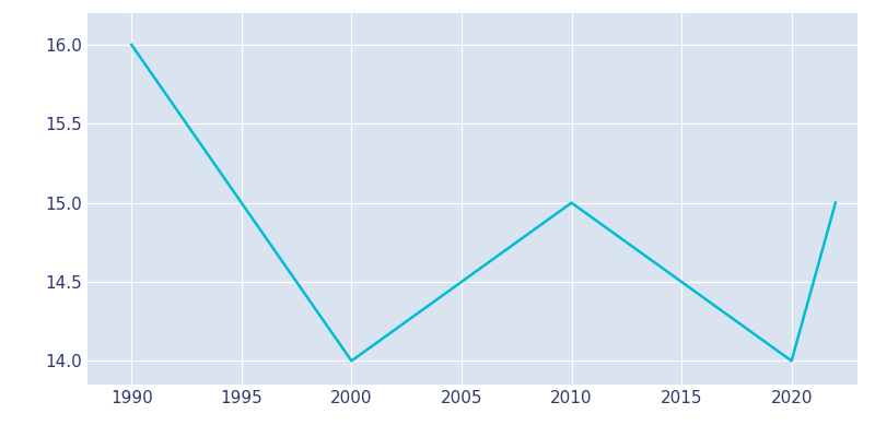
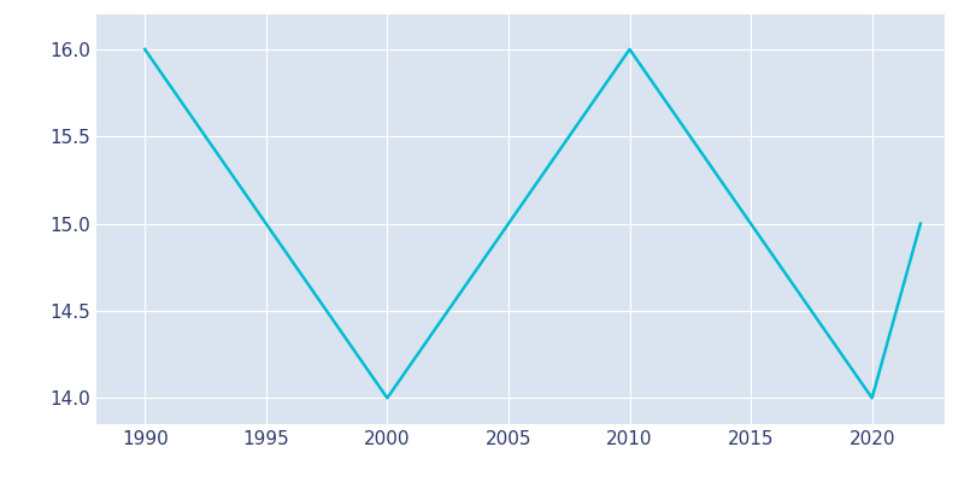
2010: 15 -> 16
